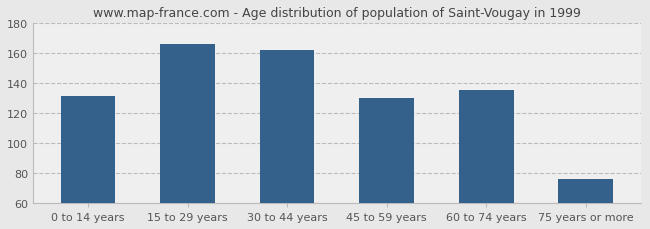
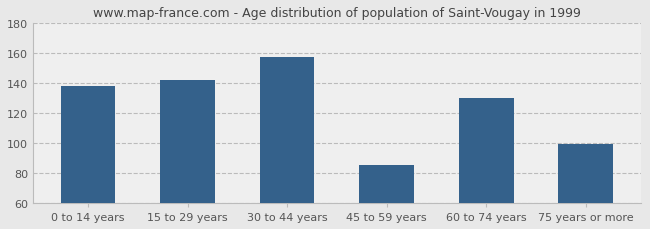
0 to 14 years: 131 -> 138
15 to 29 years: 166 -> 142
30 to 44 years: 162 -> 157
45 to 59 years: 130 -> 85
60 to 74 years: 135 -> 130
75 years or more: 76 -> 99
